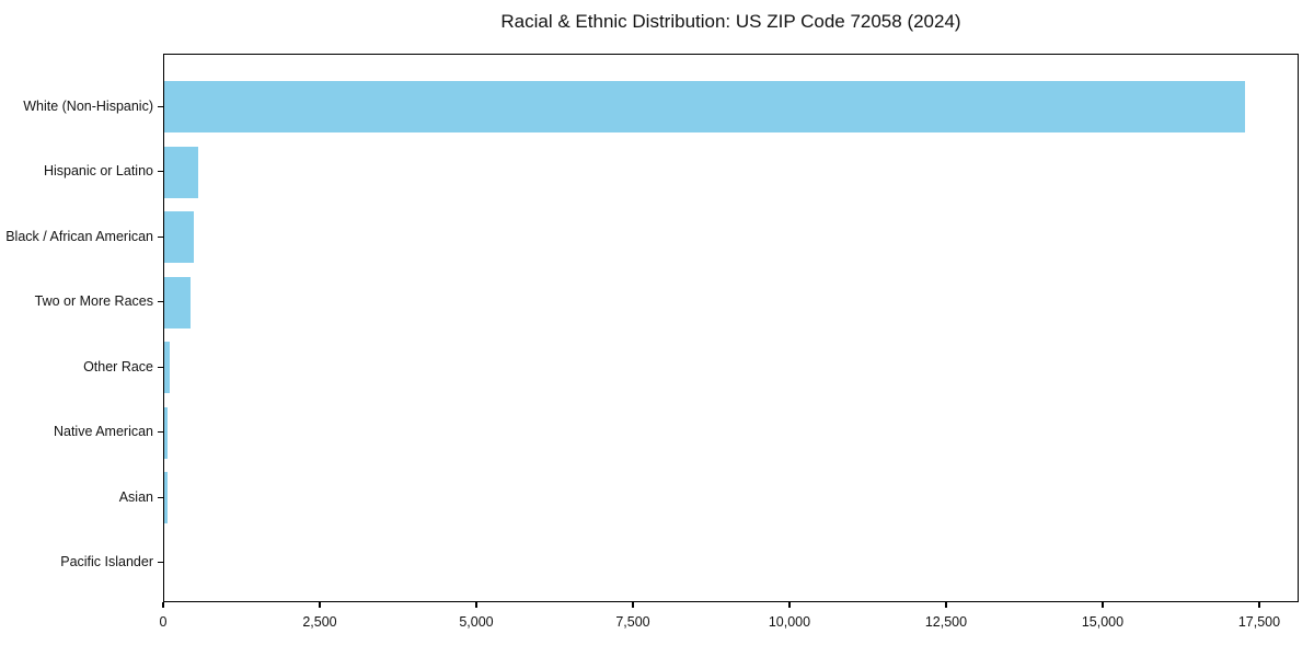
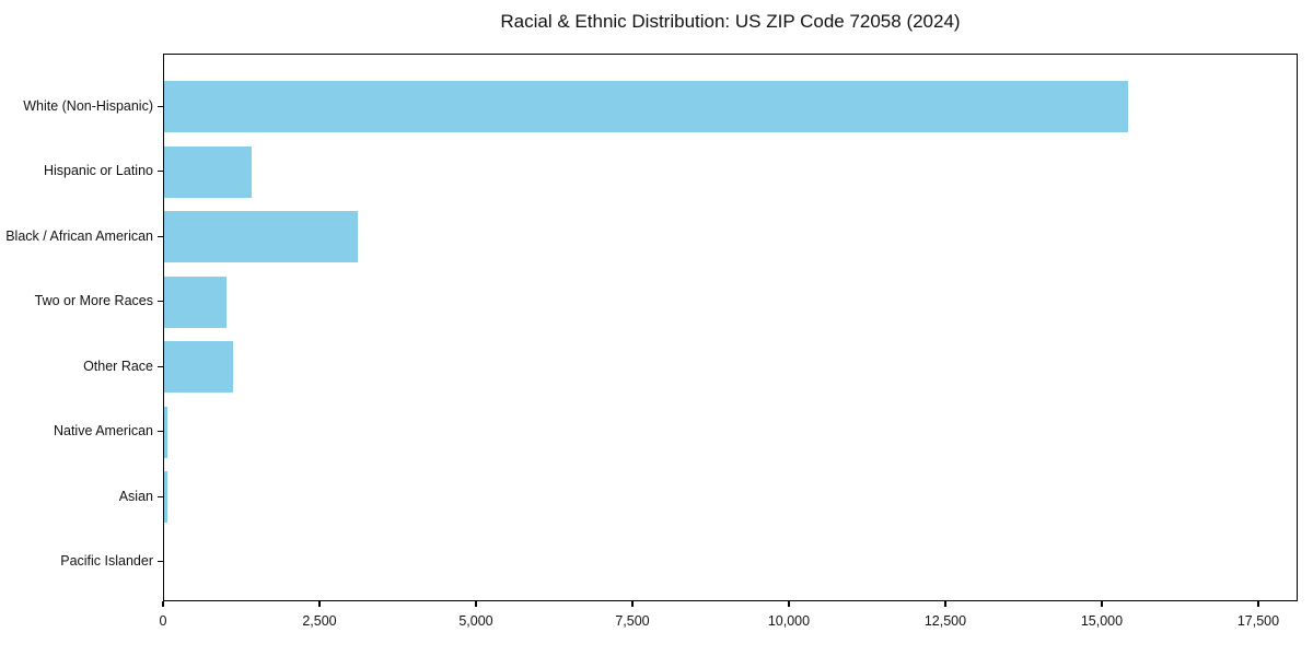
White (Non-Hispanic): 17200 -> 15400
Hispanic or Latino: 500 -> 1400
Black / African American: 500 -> 3100
Two or More Races: 400 -> 1000
Other Race: 100 -> 1100
